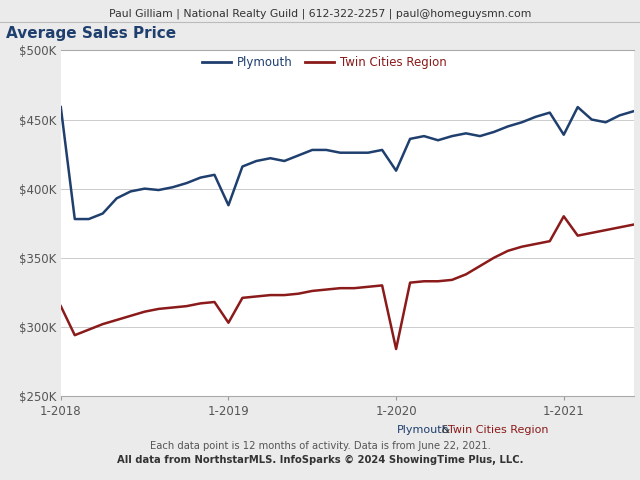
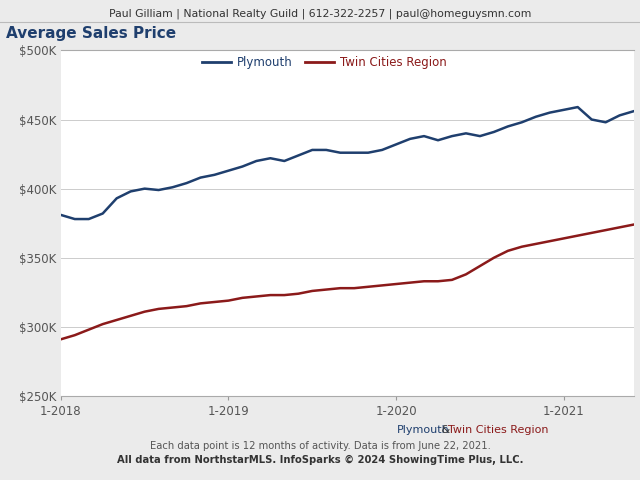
Plymouth/1-2018: $459K -> $381K
Twin Cities Region/1-2018: $315K -> $291K
Plymouth/1-2019: $388K -> $413K
Twin Cities Region/1-2019: $303K -> $319K
Plymouth/1-2020: $413K -> $432K
Twin Cities Region/1-2020: $284K -> $331K
Plymouth/1-2021: $439K -> $457K
Twin Cities Region/1-2021: $380K -> $364K
